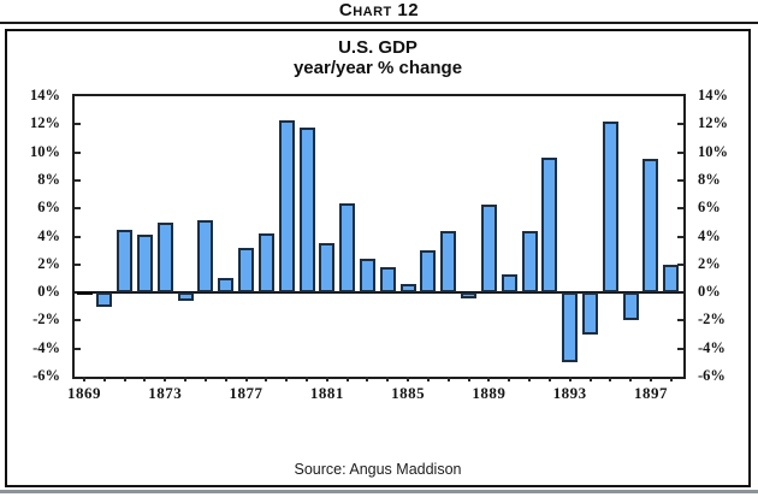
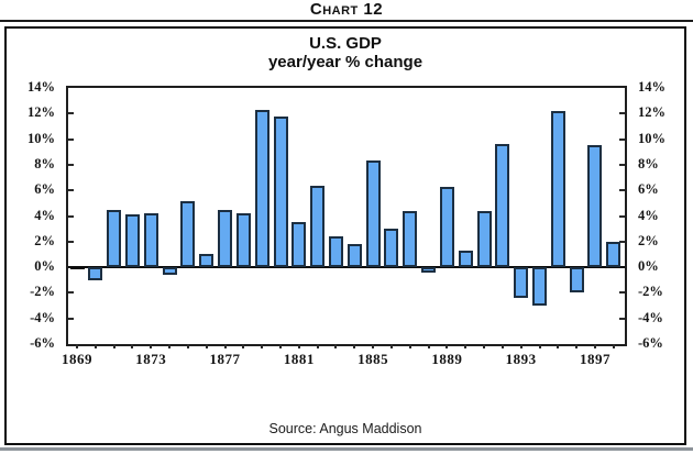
1873: 5.0% -> 4.2%
1877: 3.2% -> 4.5%
1885: 0.6% -> 8.3%
1893: -5.0% -> -2.4%
